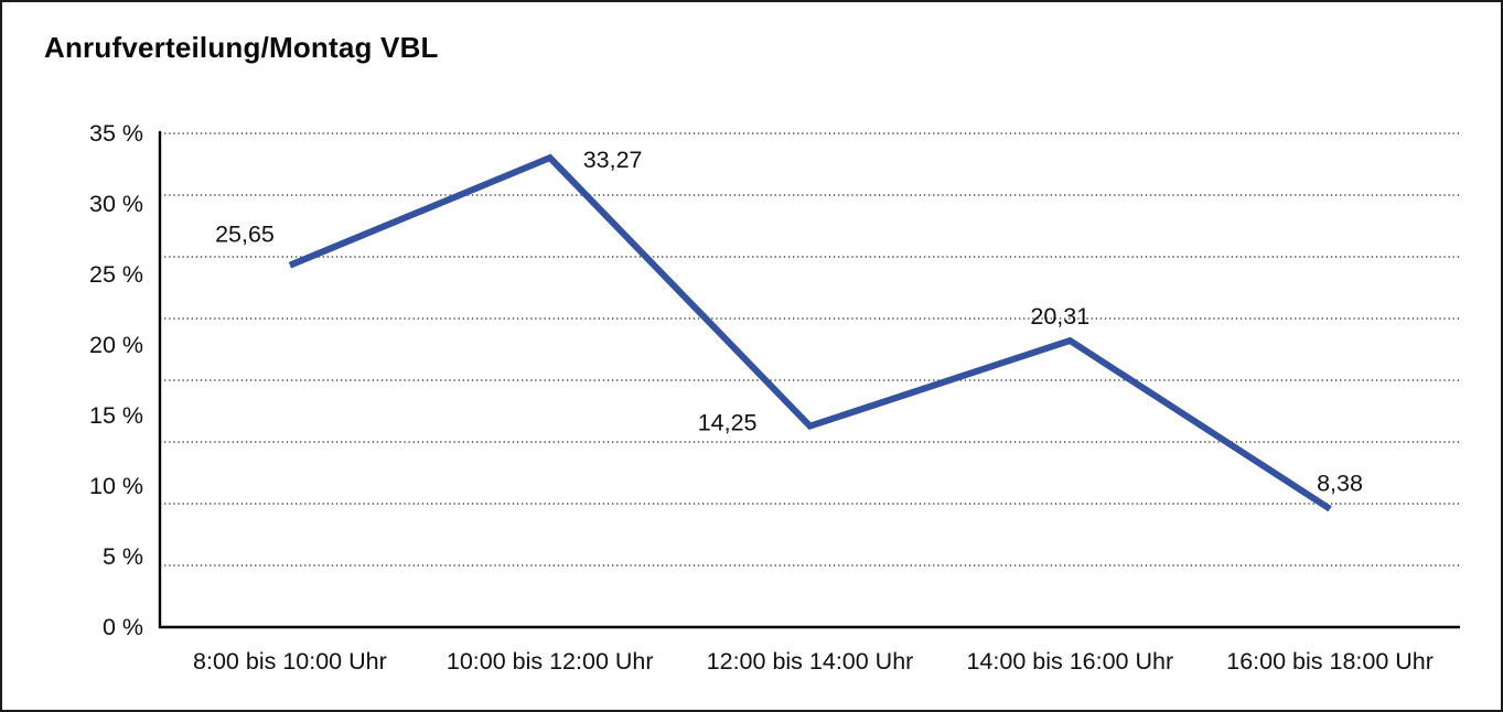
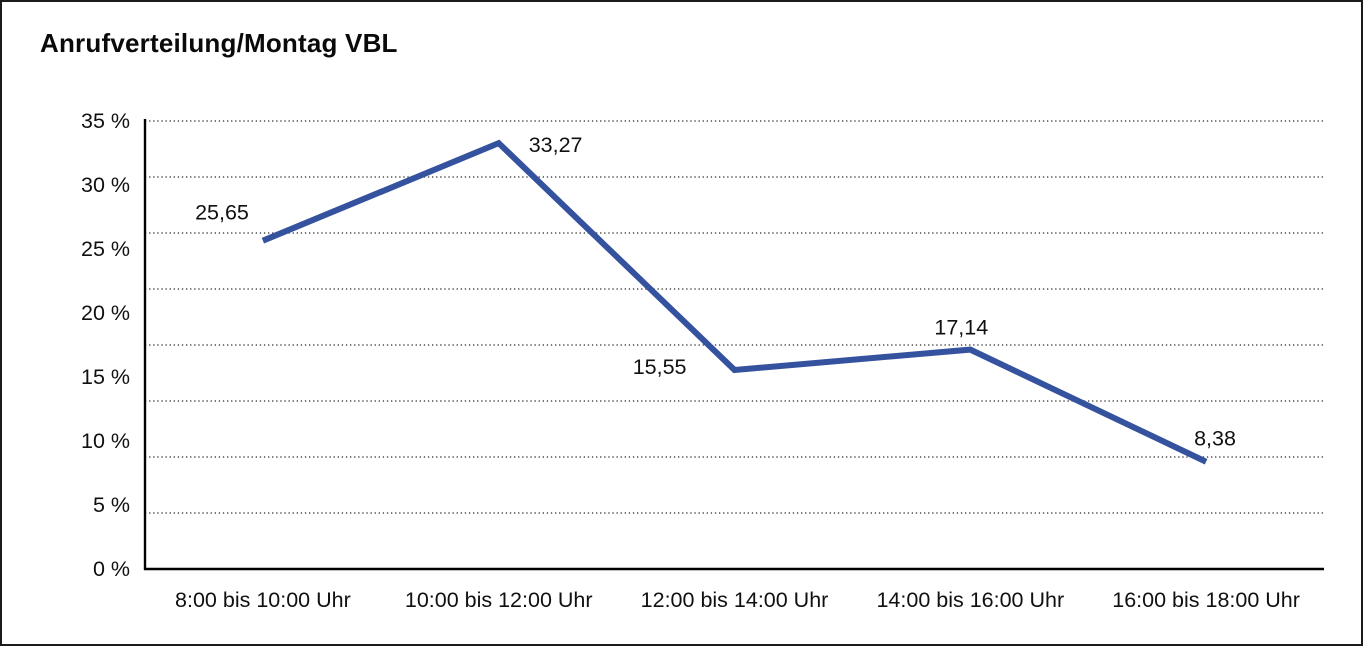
12:00 bis 14:00 Uhr: 14,25 -> 15,55
14:00 bis 16:00 Uhr: 20,31 -> 17,14
